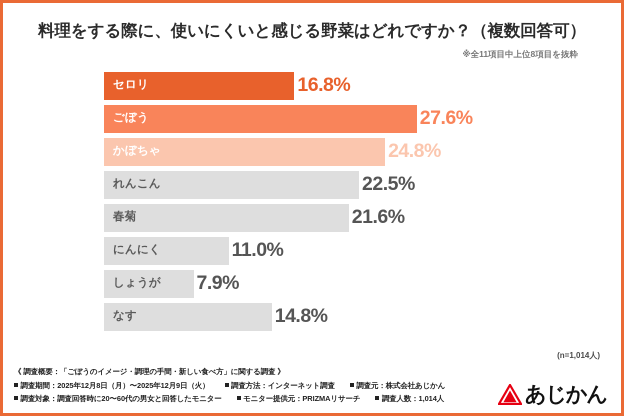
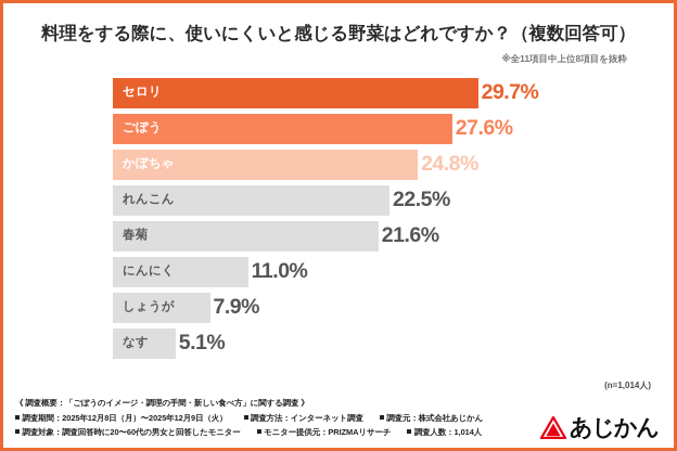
セロリ: 16.8% -> 29.7%
なす: 14.8% -> 5.1%
